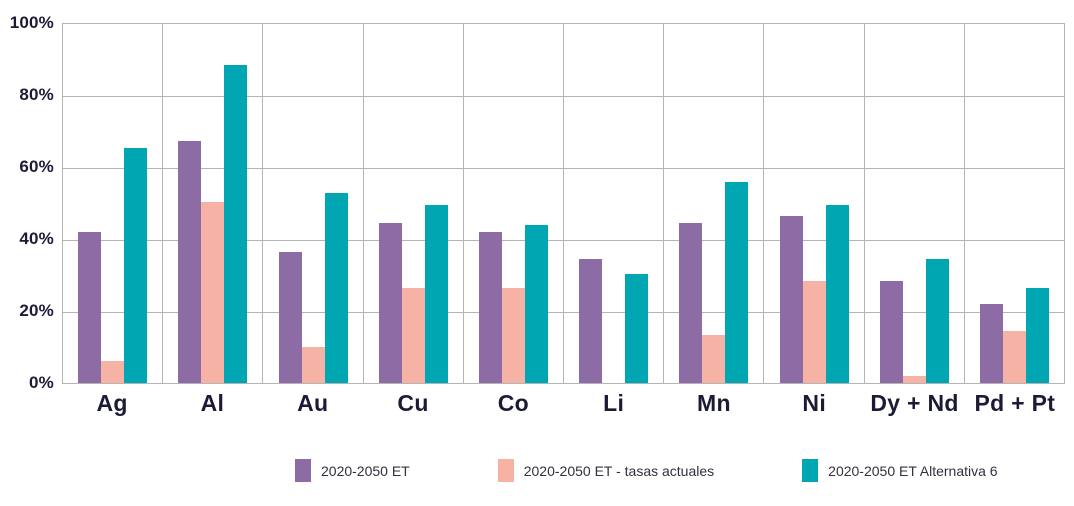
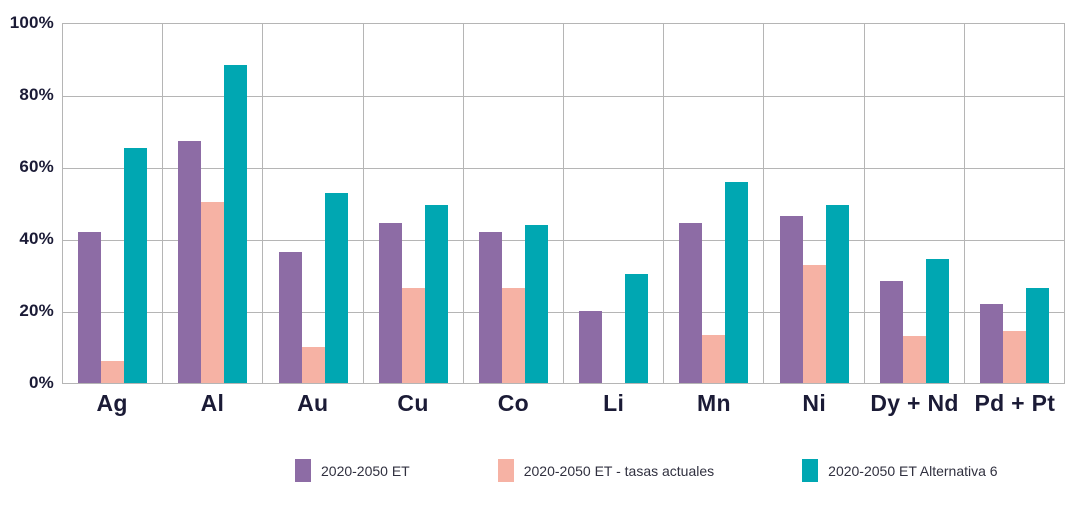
2020-2050 ET/Li: 34% -> 20%
2020-2050 ET - tasas actuales/Ni: 28% -> 33%
2020-2050 ET - tasas actuales/Dy + Nd: 2% -> 13%
